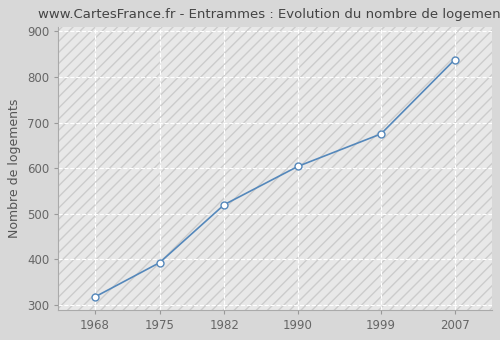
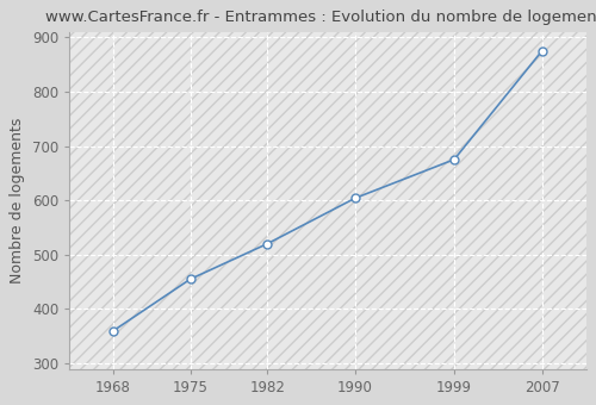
1968: 318 -> 360
1975: 393 -> 455
2007: 838 -> 875
